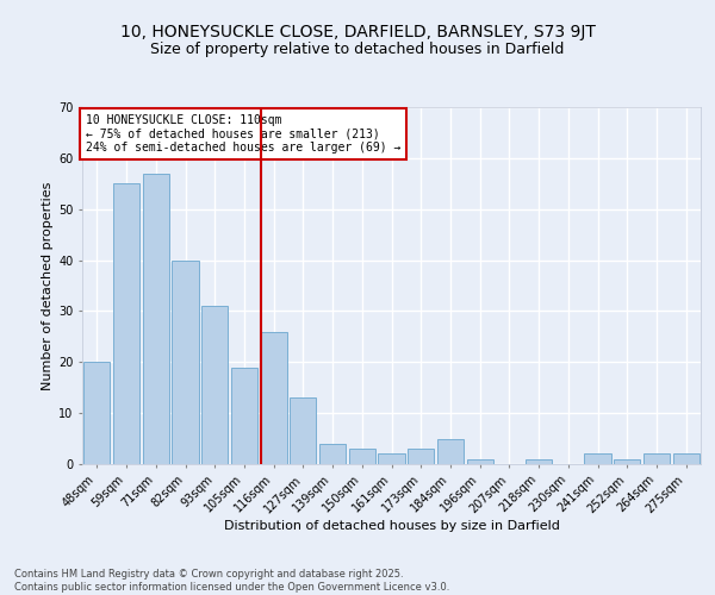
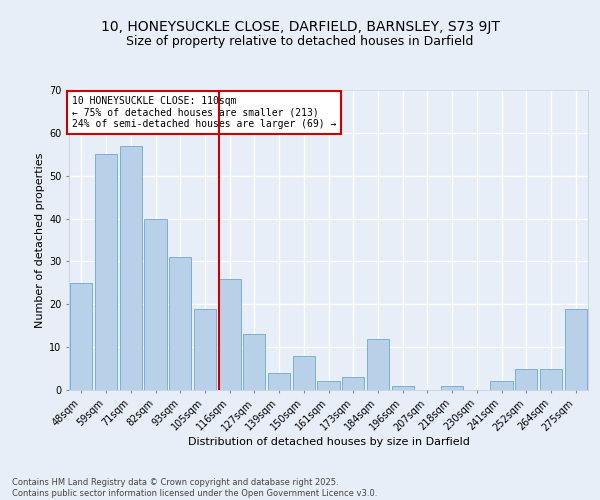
48sqm: 20 -> 25
150sqm: 3 -> 8
184sqm: 5 -> 12
252sqm: 1 -> 5
264sqm: 2 -> 5
275sqm: 2 -> 19
